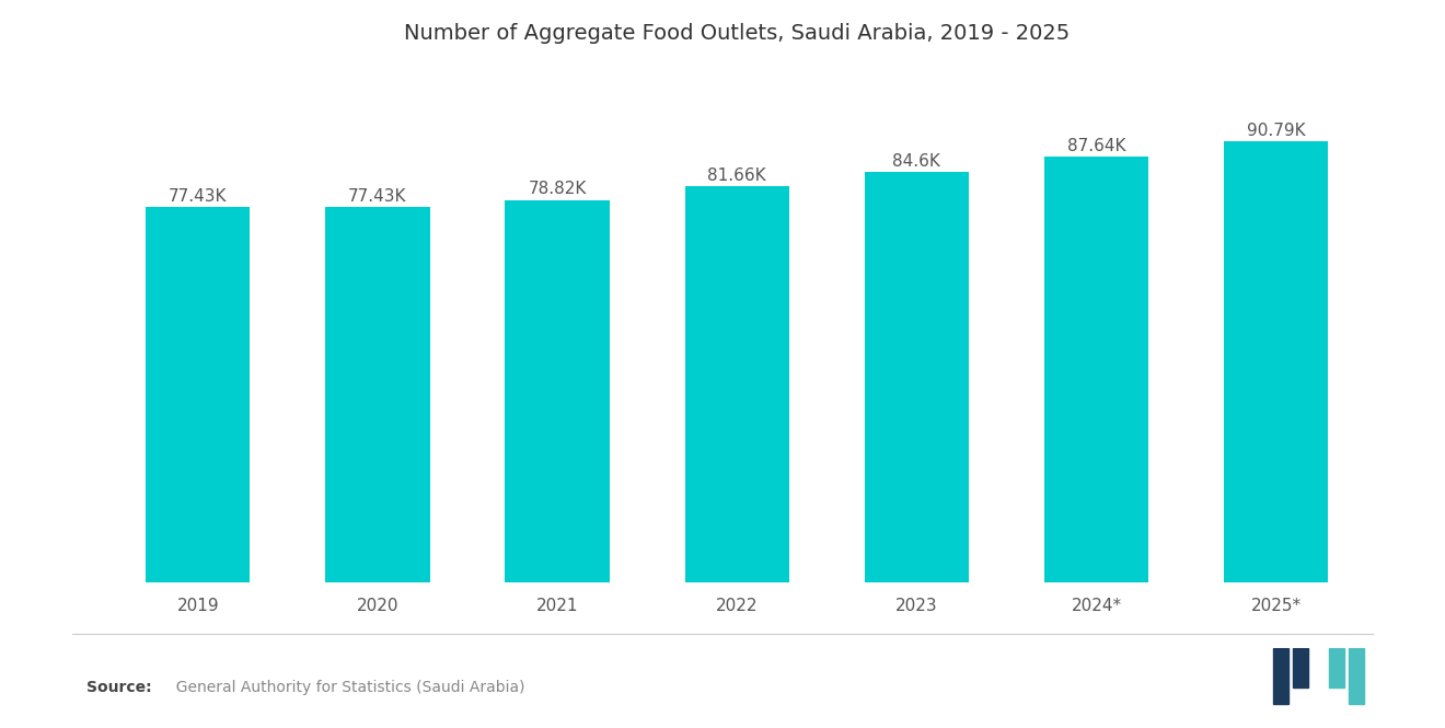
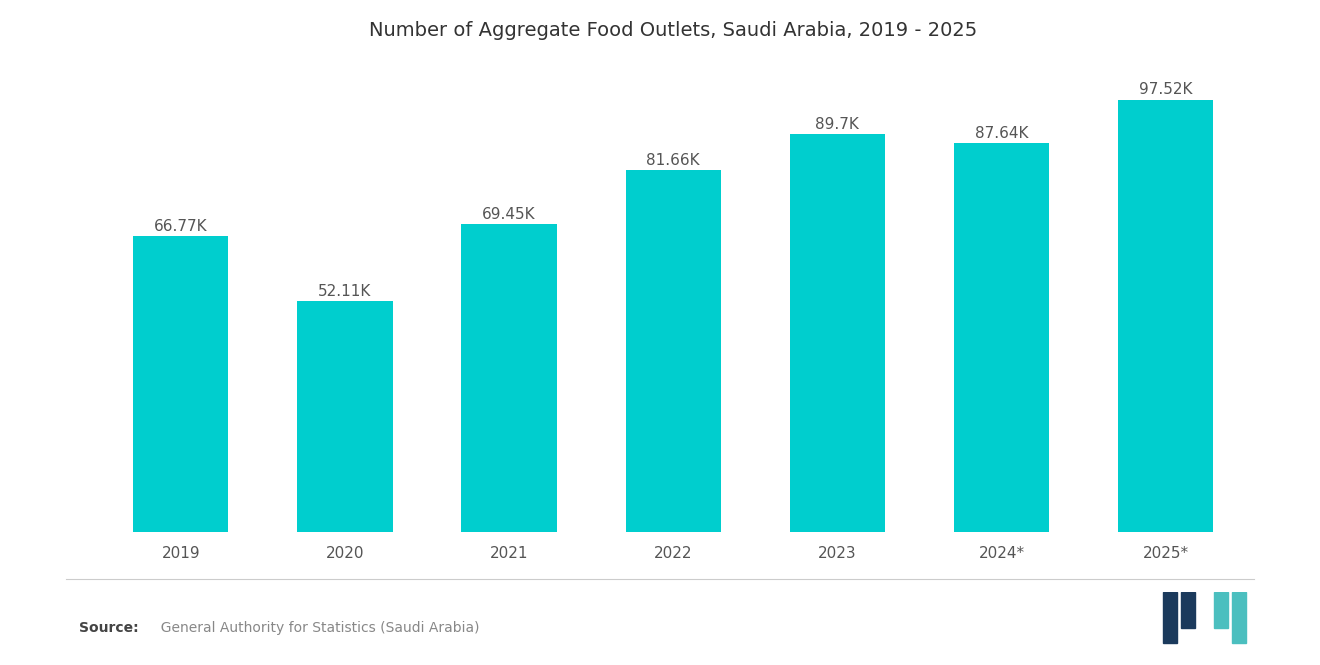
2019: 77.43K -> 66.77K
2020: 77.43K -> 52.11K
2021: 78.82K -> 69.45K
2023: 84.6K -> 89.7K
2025*: 90.79K -> 97.52K
